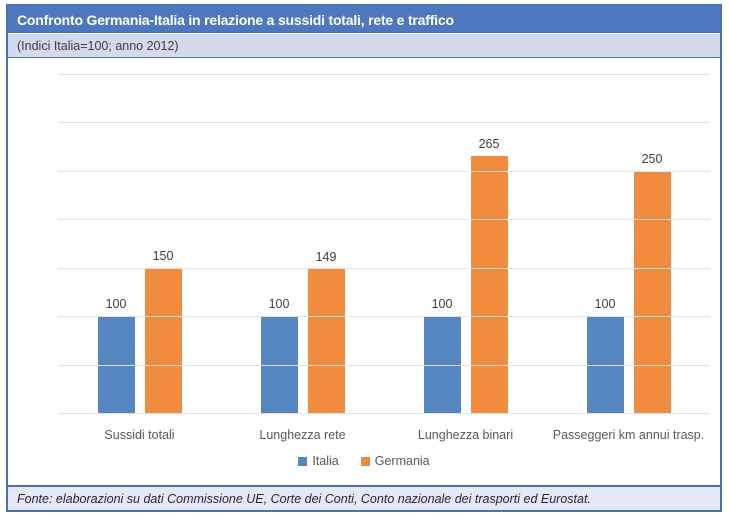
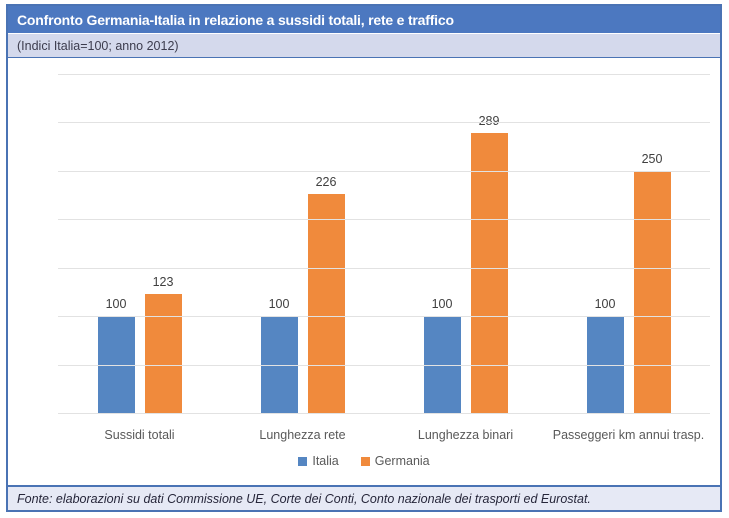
Germania/Sussidi totali: 150 -> 123
Germania/Lunghezza rete: 149 -> 226
Germania/Lunghezza binari: 265 -> 289
